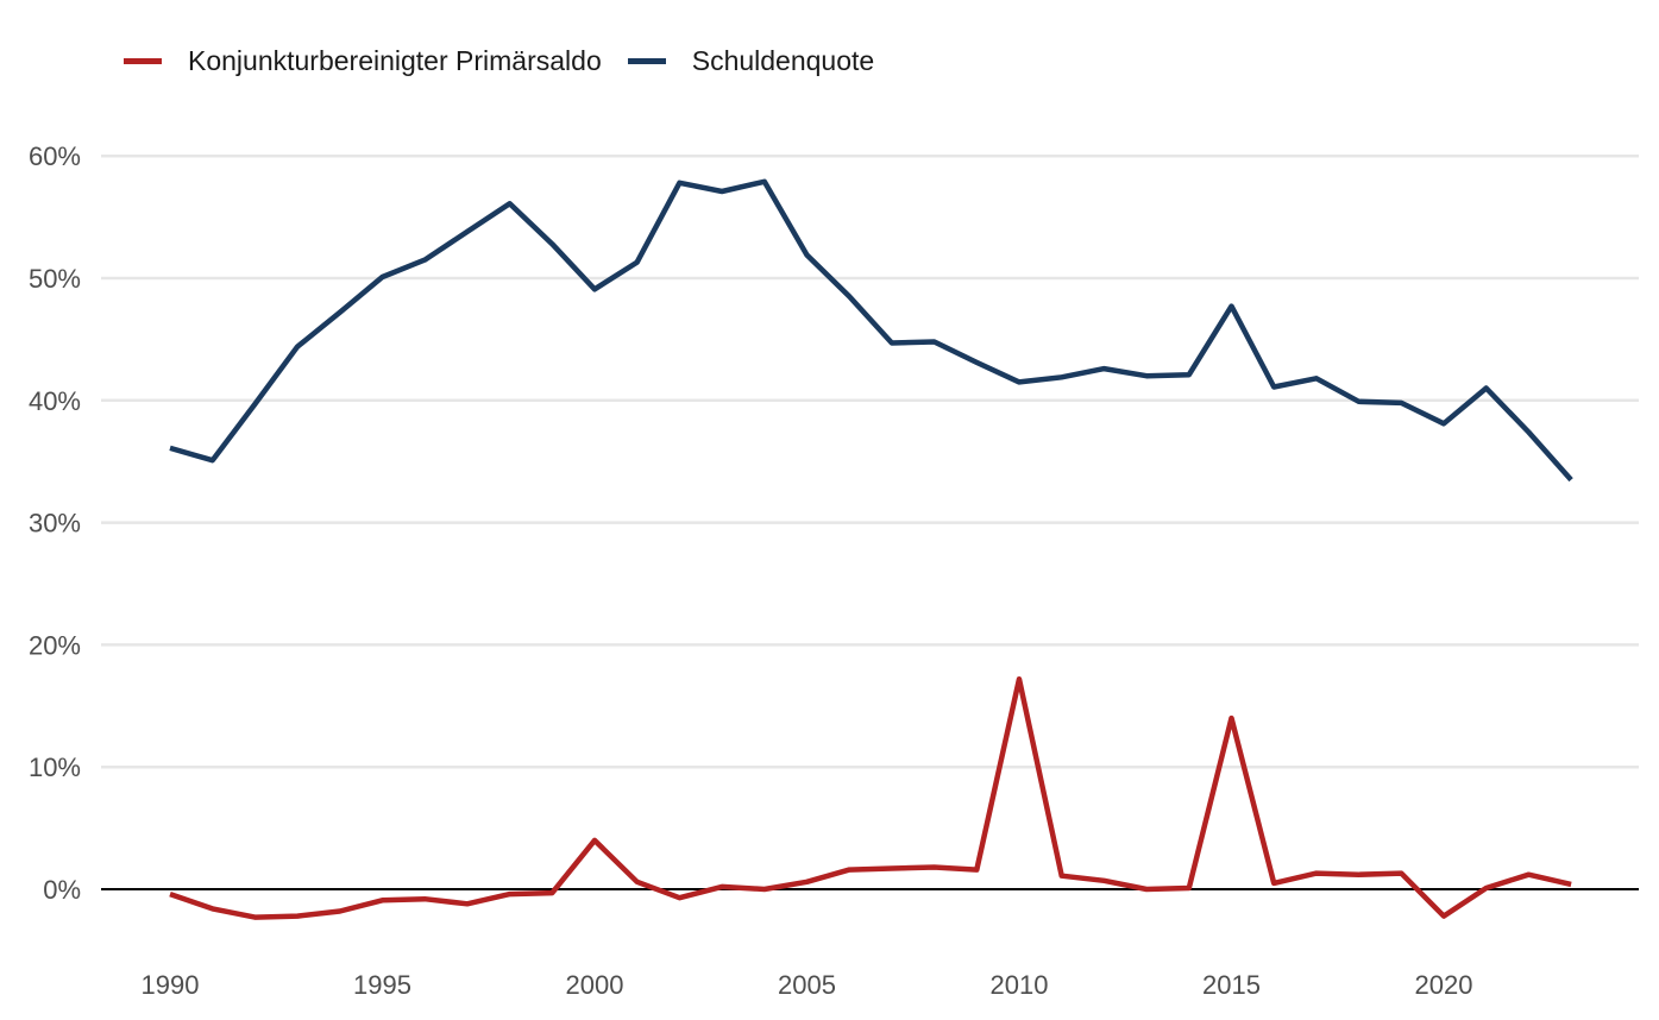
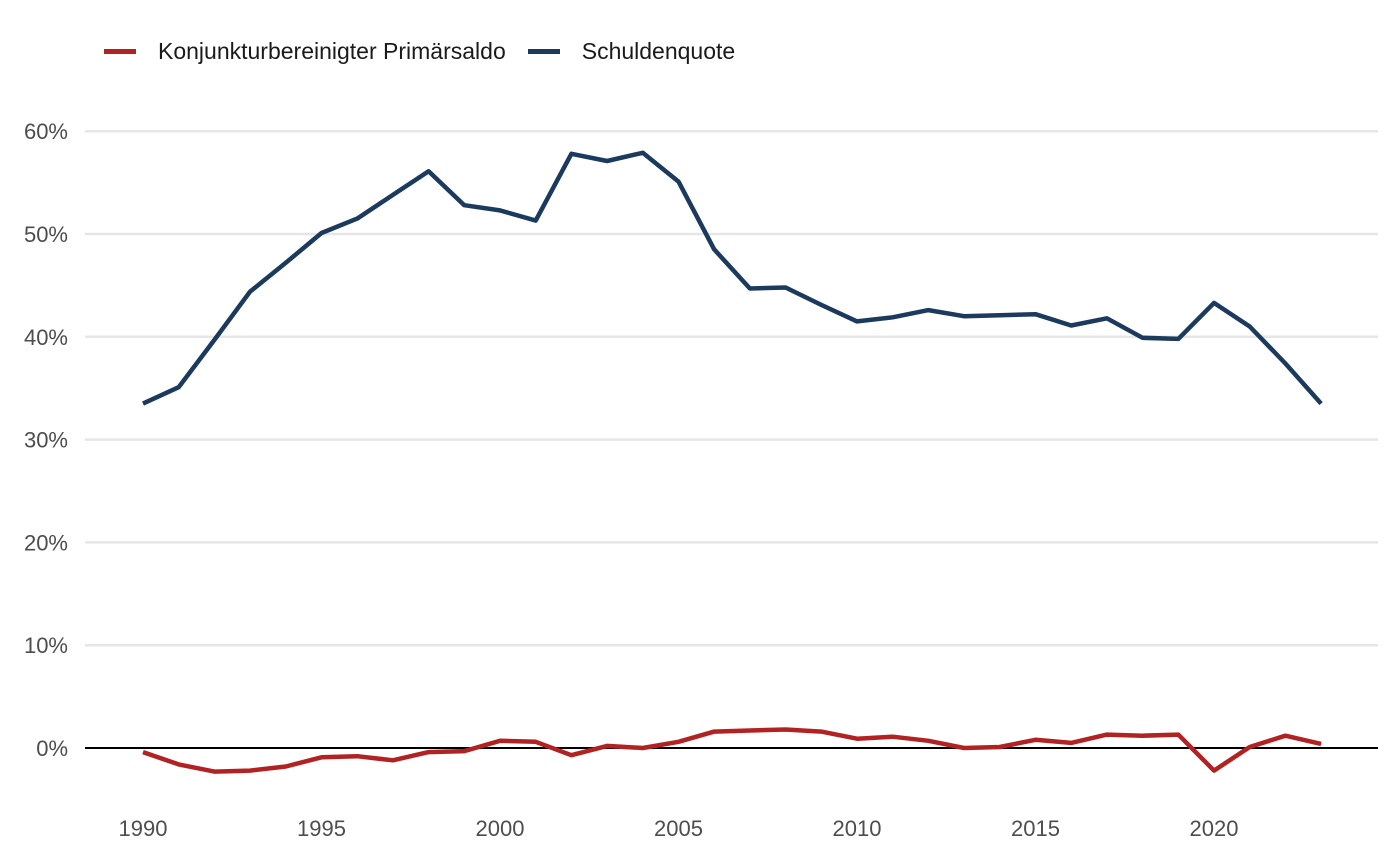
Schuldenquote/1990: 36.1% -> 33.5%
Konjunkturbereinigter Primärsaldo/2000: 4.0% -> 0.7%
Schuldenquote/2000: 49.1% -> 52.3%
Schuldenquote/2005: 51.9% -> 55.1%
Konjunkturbereinigter Primärsaldo/2010: 17.2% -> 0.9%
Konjunkturbereinigter Primärsaldo/2015: 14.0% -> 0.8%
Schuldenquote/2015: 47.7% -> 42.2%
Schuldenquote/2020: 38.1% -> 43.3%
